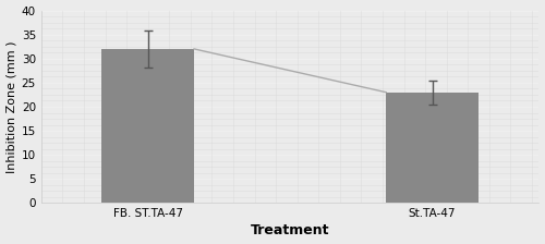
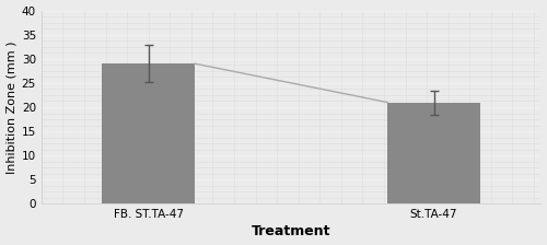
FB. ST.TA-47: 32 -> 29
St.TA-47: 23 -> 21
